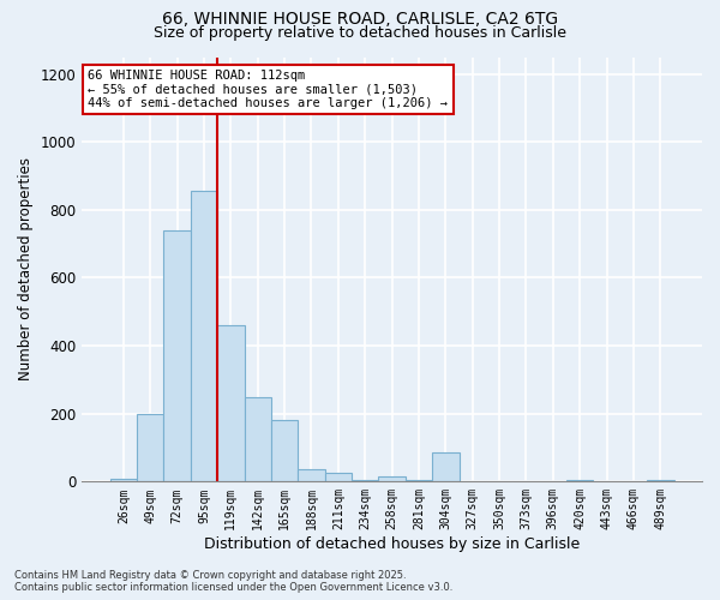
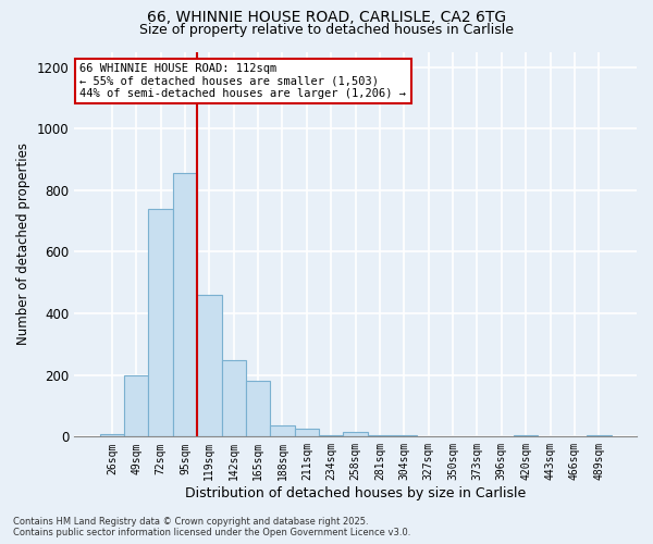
304sqm: 85 -> 3
